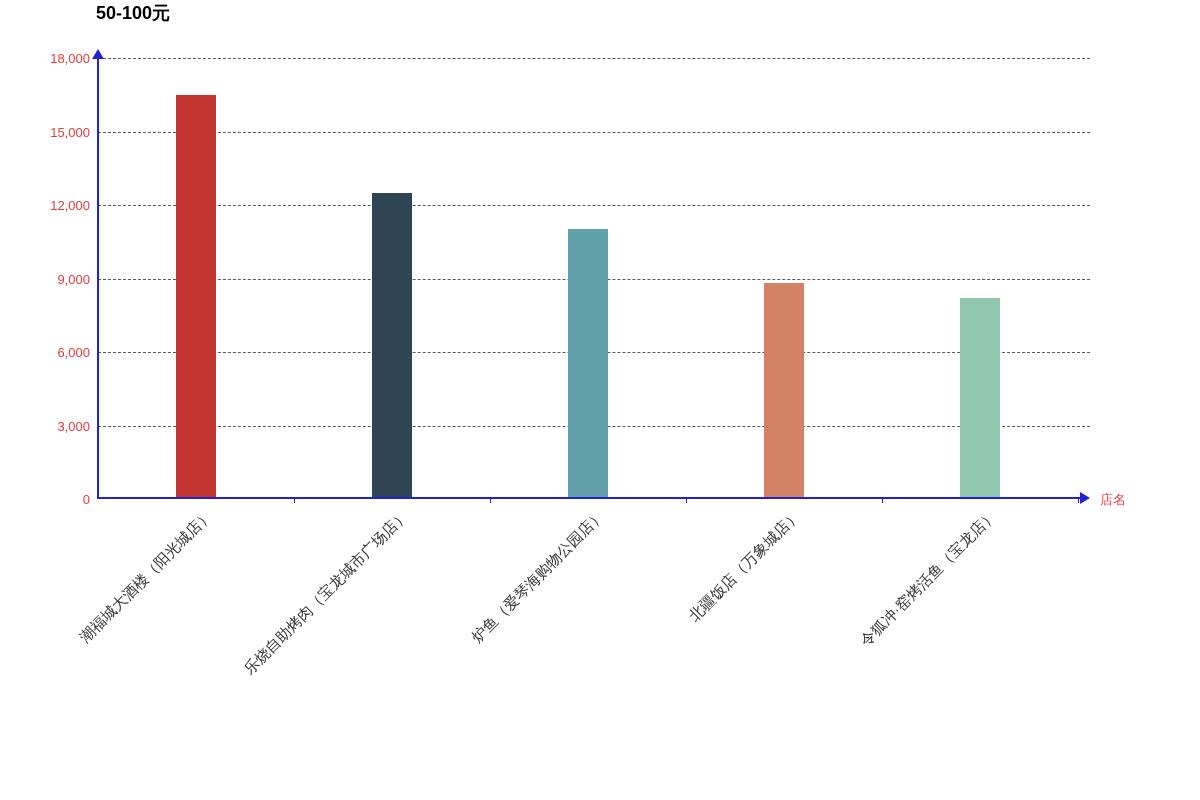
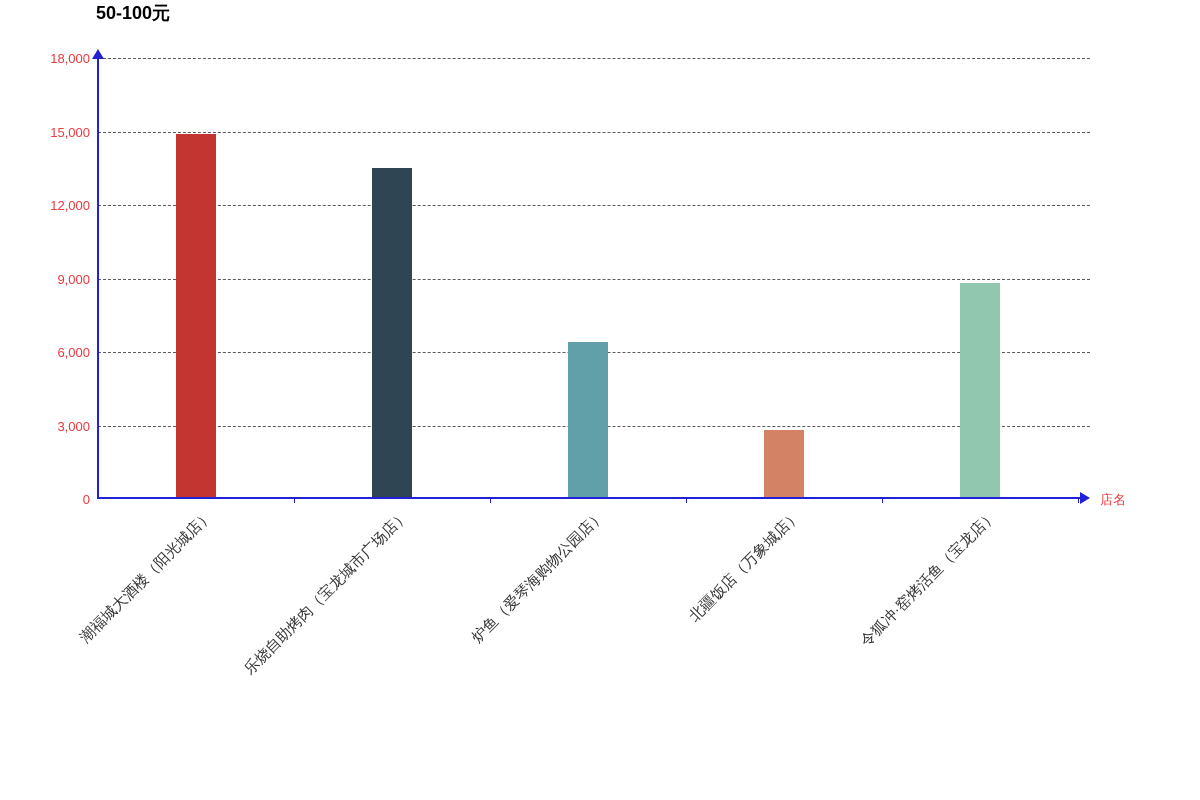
潮福城大酒楼（阳光城店）: 16500 -> 14900
乐烧自助烤肉（宝龙城市广场店）: 12500 -> 13500
炉鱼（爱琴海购物公园店）: 11000 -> 6400
北疆饭店（万象城店）: 8800 -> 2800
令狐冲·窑烤活鱼（宝龙店）: 8200 -> 8800
